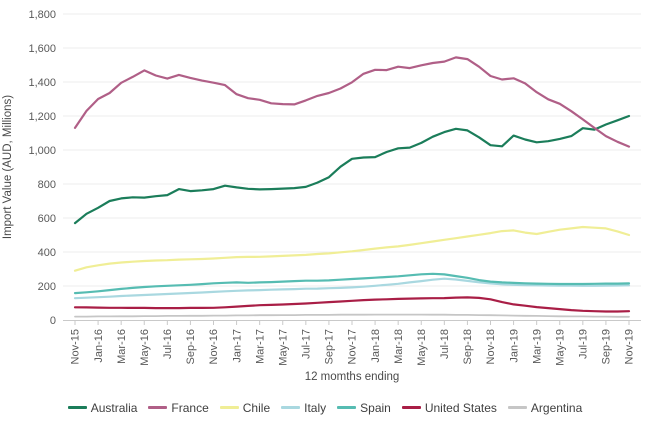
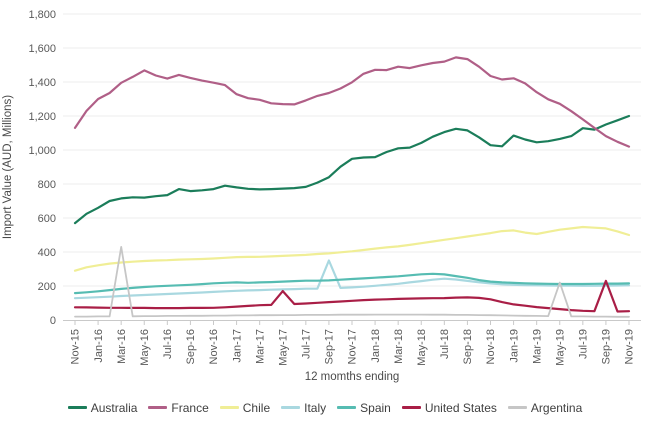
Argentina/Mar-16: 20 -> 430
United States/May-17: 90 -> 170
Italy/Sep-17: 190 -> 350
Argentina/May-19: 20 -> 220
United States/Sep-19: 50 -> 230
